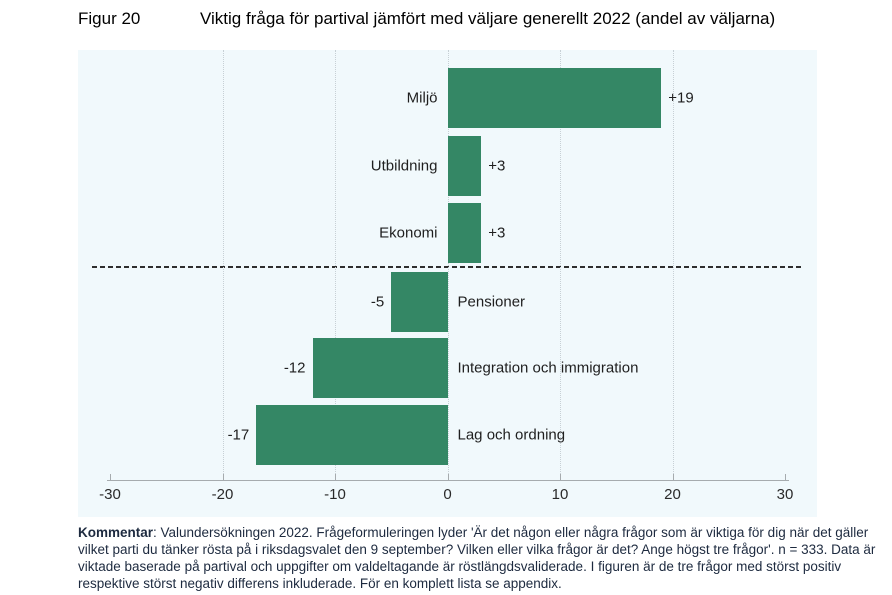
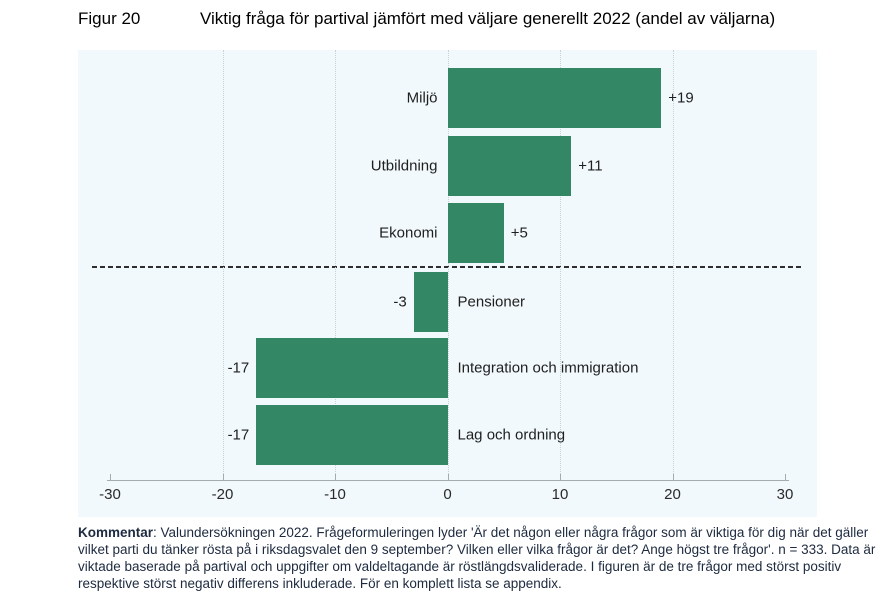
Utbildning: +3 -> +11
Ekonomi: +3 -> +5
Pensioner: -5 -> -3
Integration och immigration: -12 -> -17
